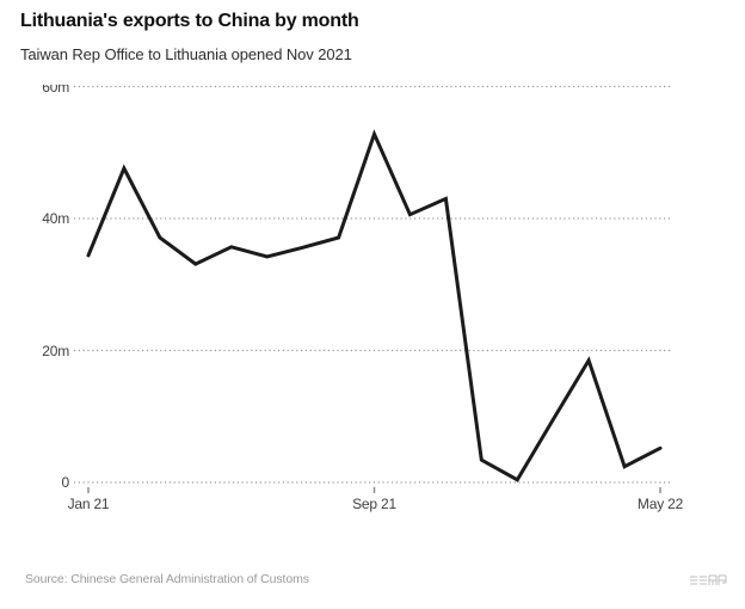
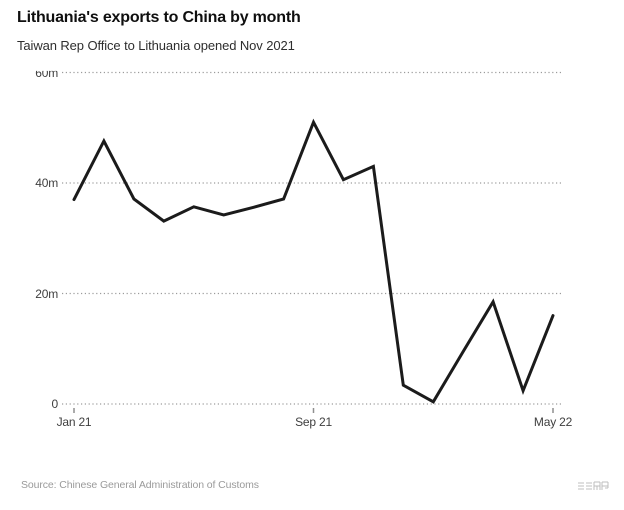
Jan 21: 34m -> 37m
Sep 21: 53m -> 51m
May 22: 5m -> 16m
